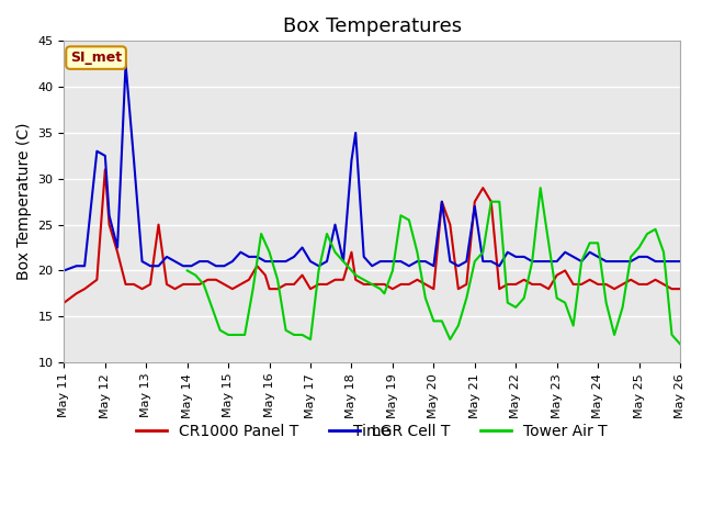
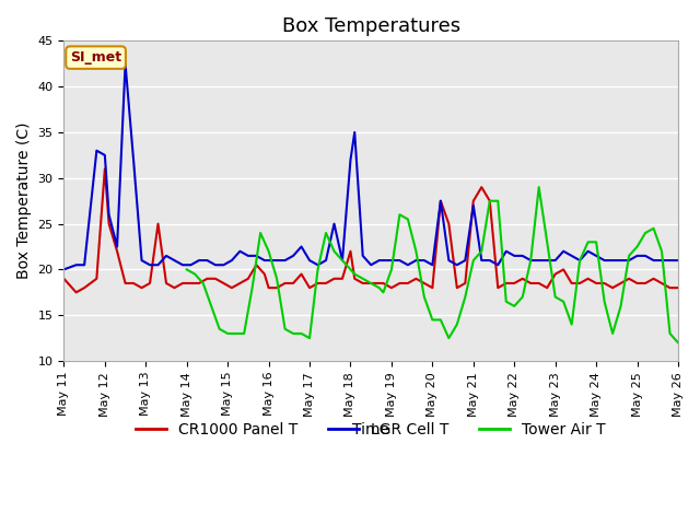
CR1000 Panel T/May 11: 16.5 -> 19.0
